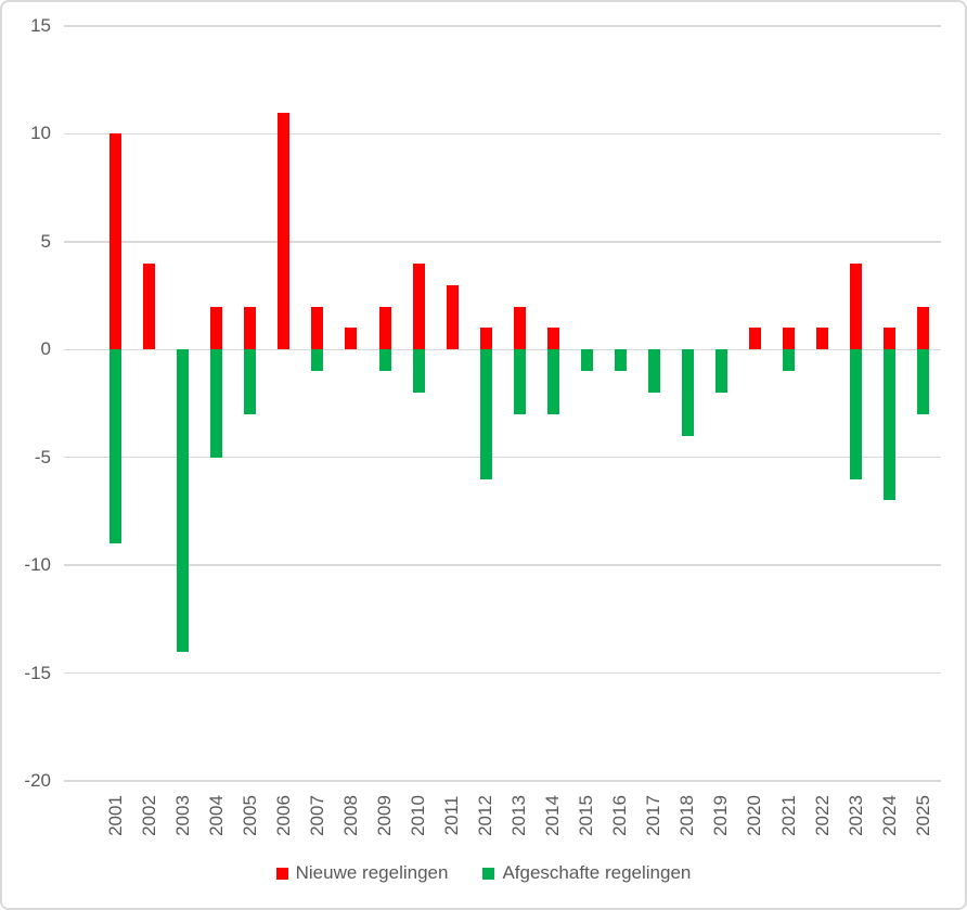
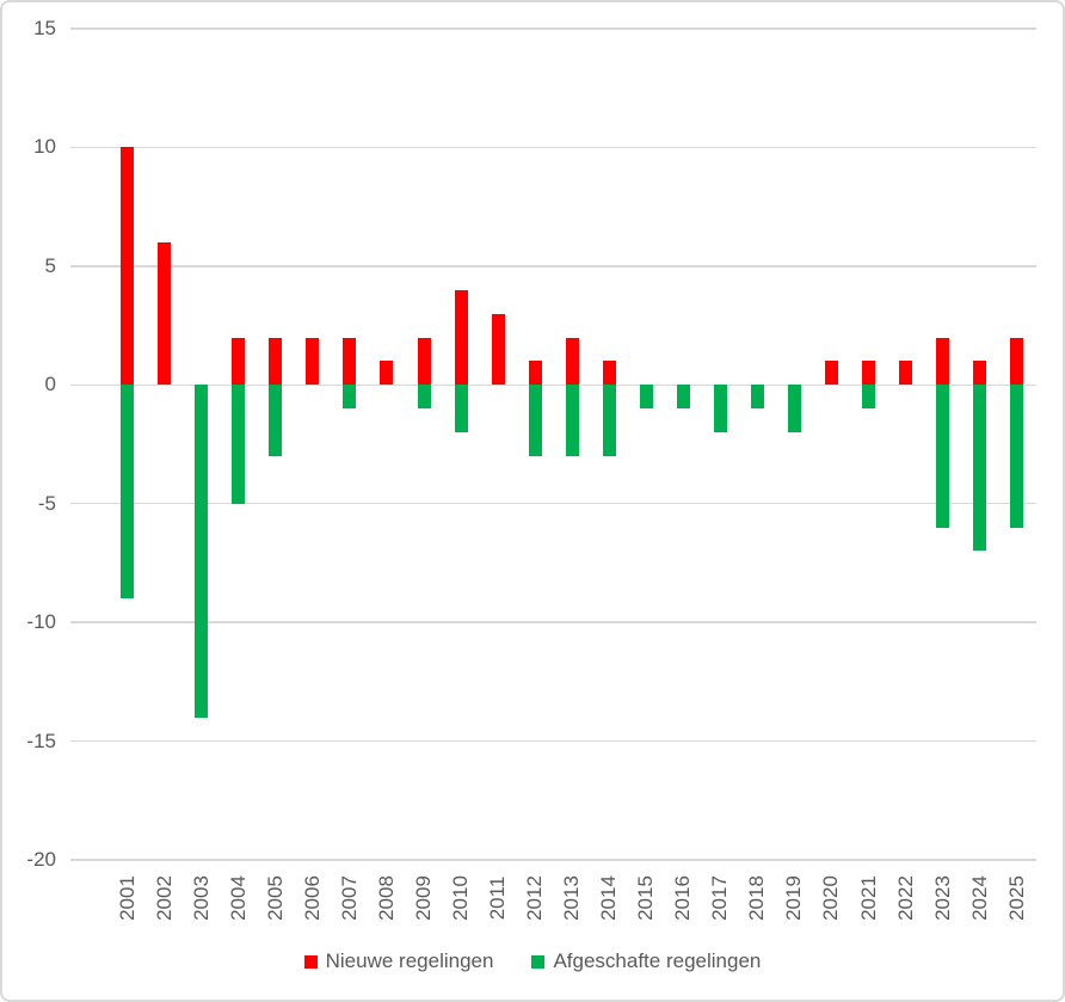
Nieuwe regelingen/2002: 4 -> 6
Nieuwe regelingen/2006: 11 -> 2
Afgeschafte regelingen/2012: -6 -> -3
Afgeschafte regelingen/2018: -4 -> -1
Nieuwe regelingen/2023: 4 -> 2
Afgeschafte regelingen/2025: -3 -> -6
